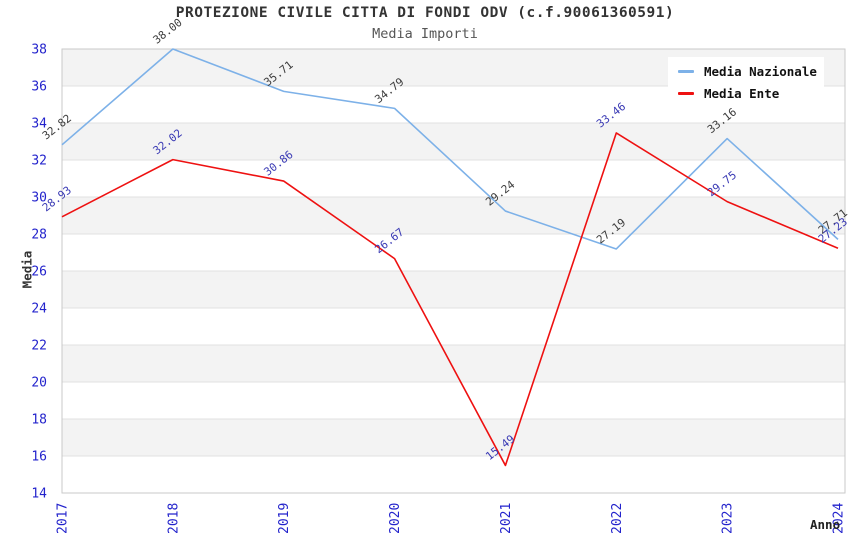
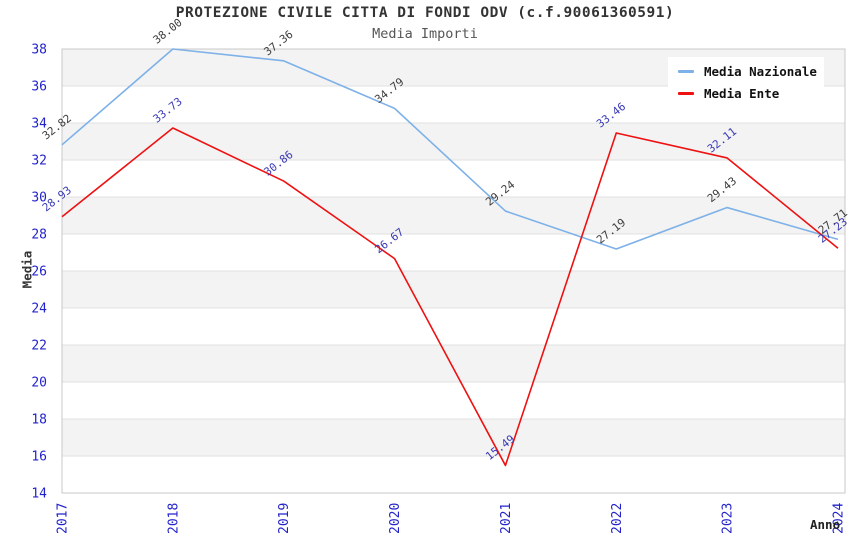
Media Ente/2018: 32.02 -> 33.73
Media Nazionale/2019: 35.71 -> 37.36
Media Nazionale/2023: 33.16 -> 29.43
Media Ente/2023: 29.75 -> 32.11
